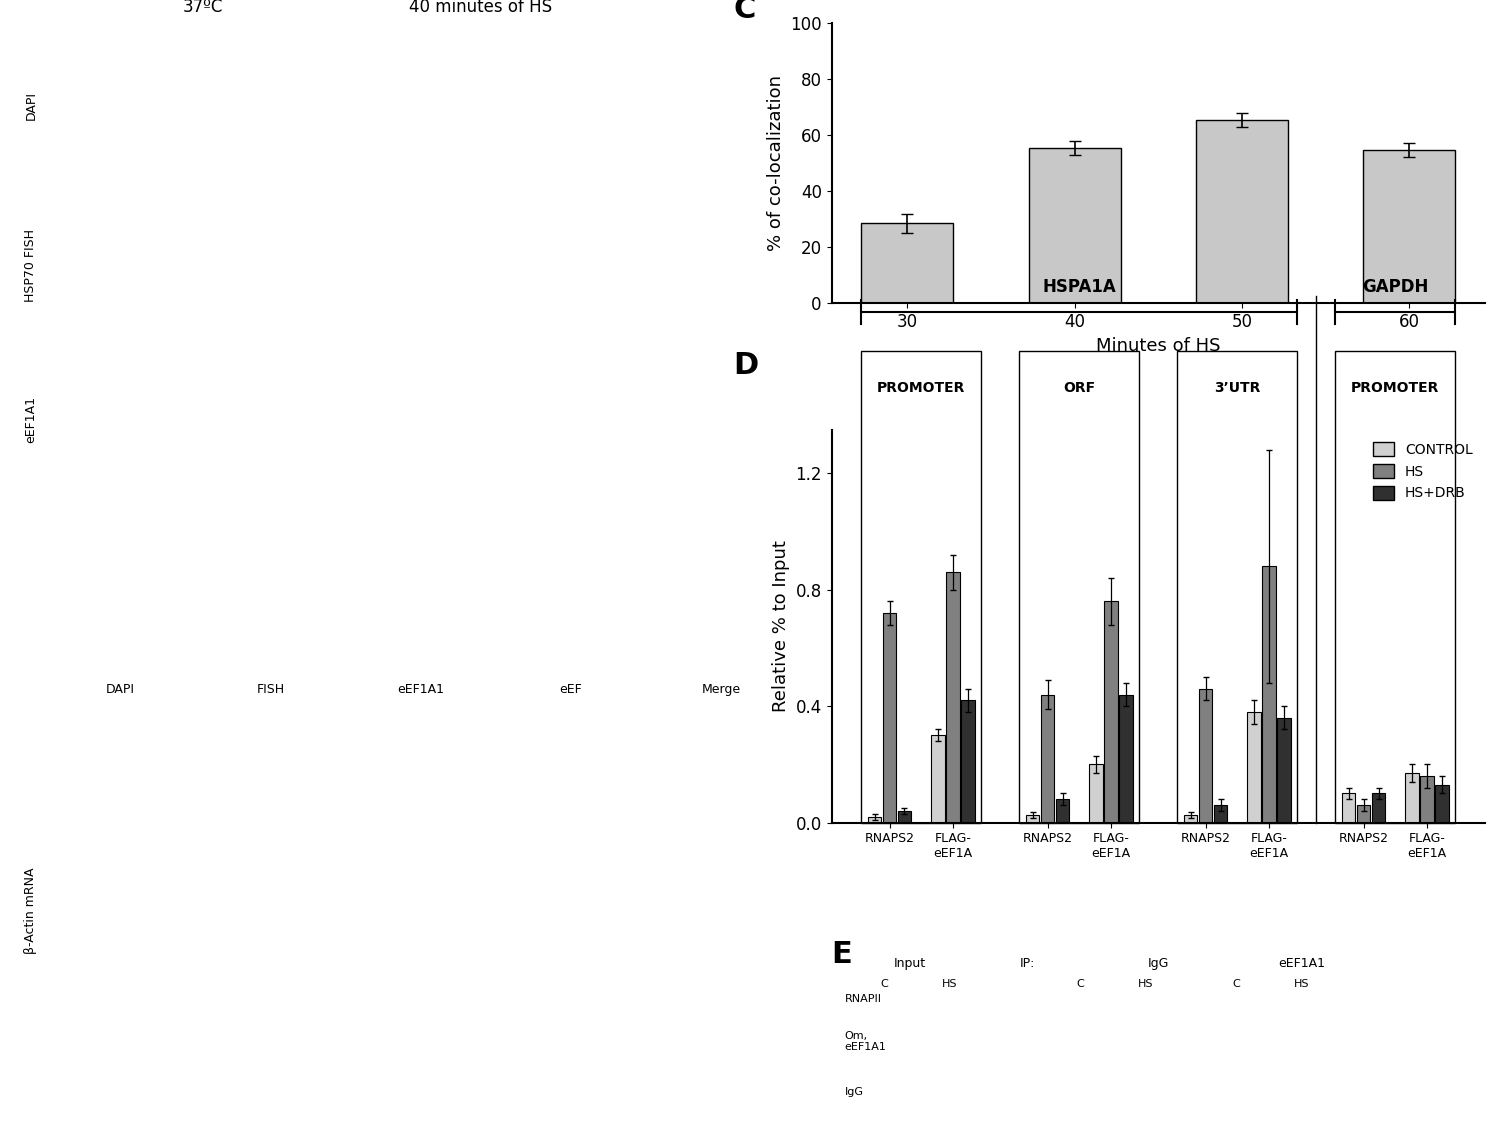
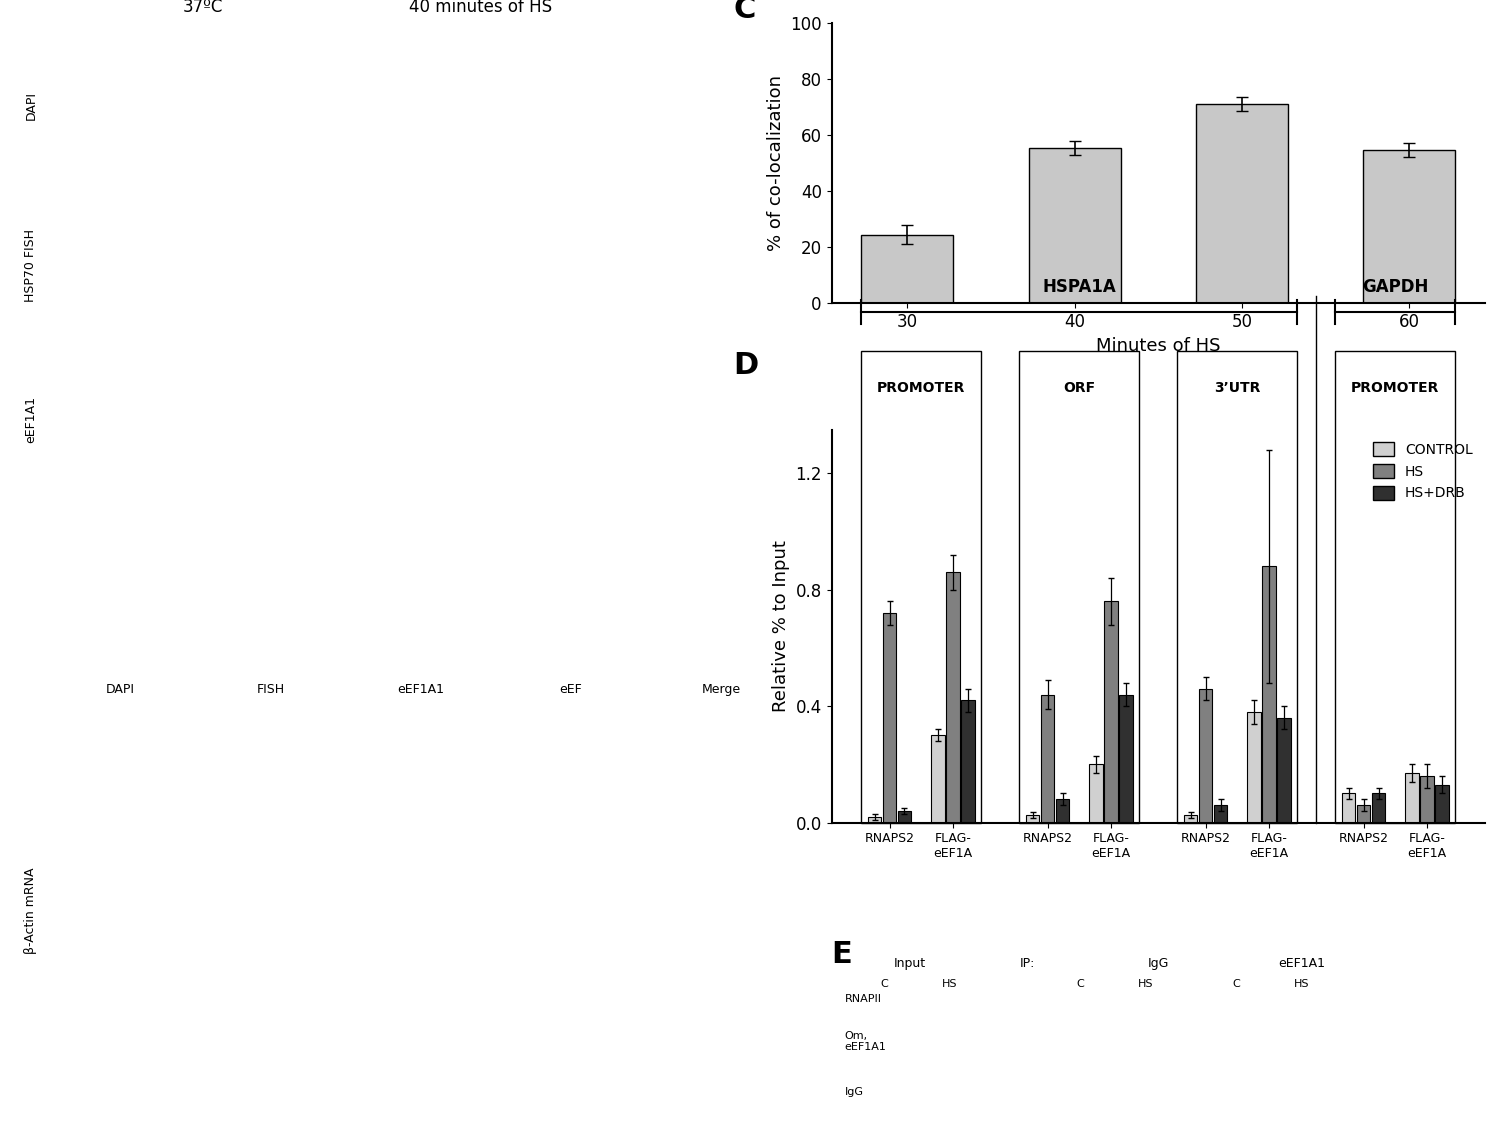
30: 28.5 -> 24.5
50: 65.5 -> 71.0
